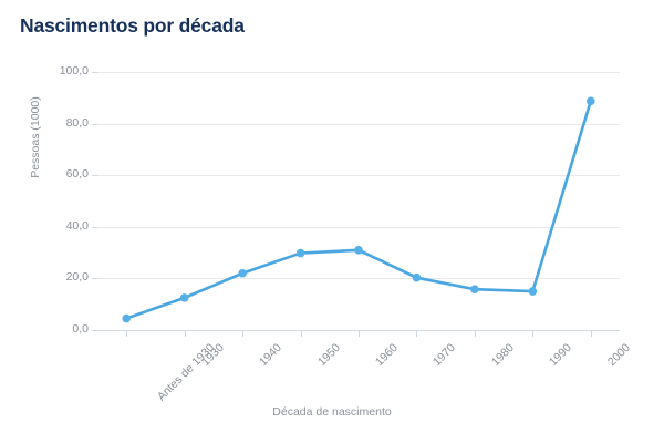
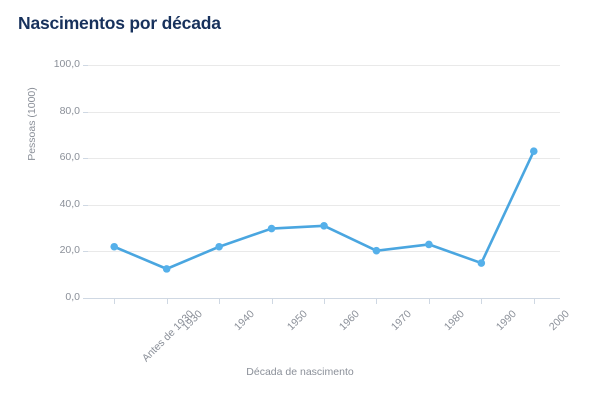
Antes de 1930: 4 -> 22
1980: 16 -> 23
2000: 89 -> 63
